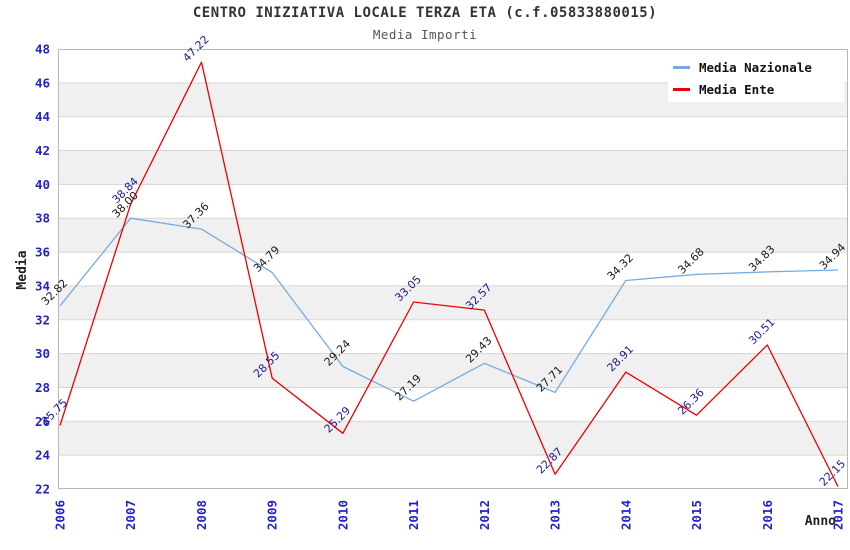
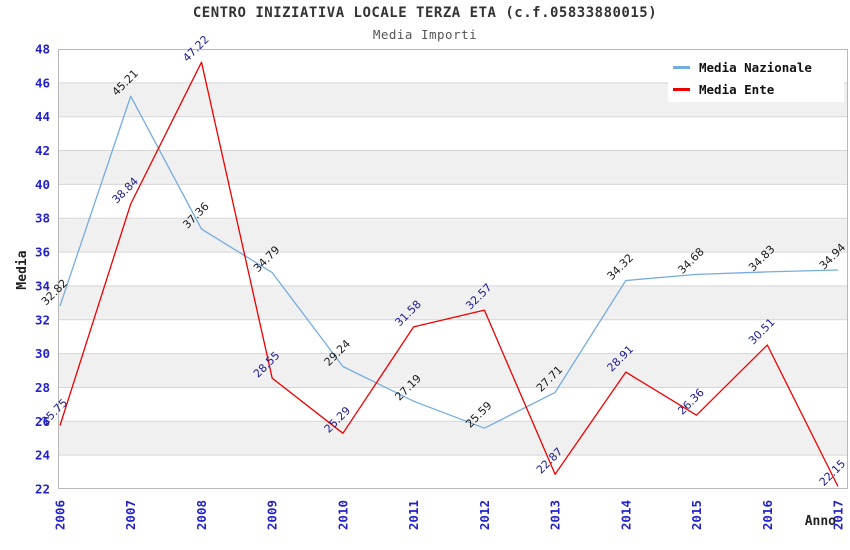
Media Nazionale/2007: 38.00 -> 45.21
Media Ente/2011: 33.05 -> 31.58
Media Nazionale/2012: 29.43 -> 25.59
